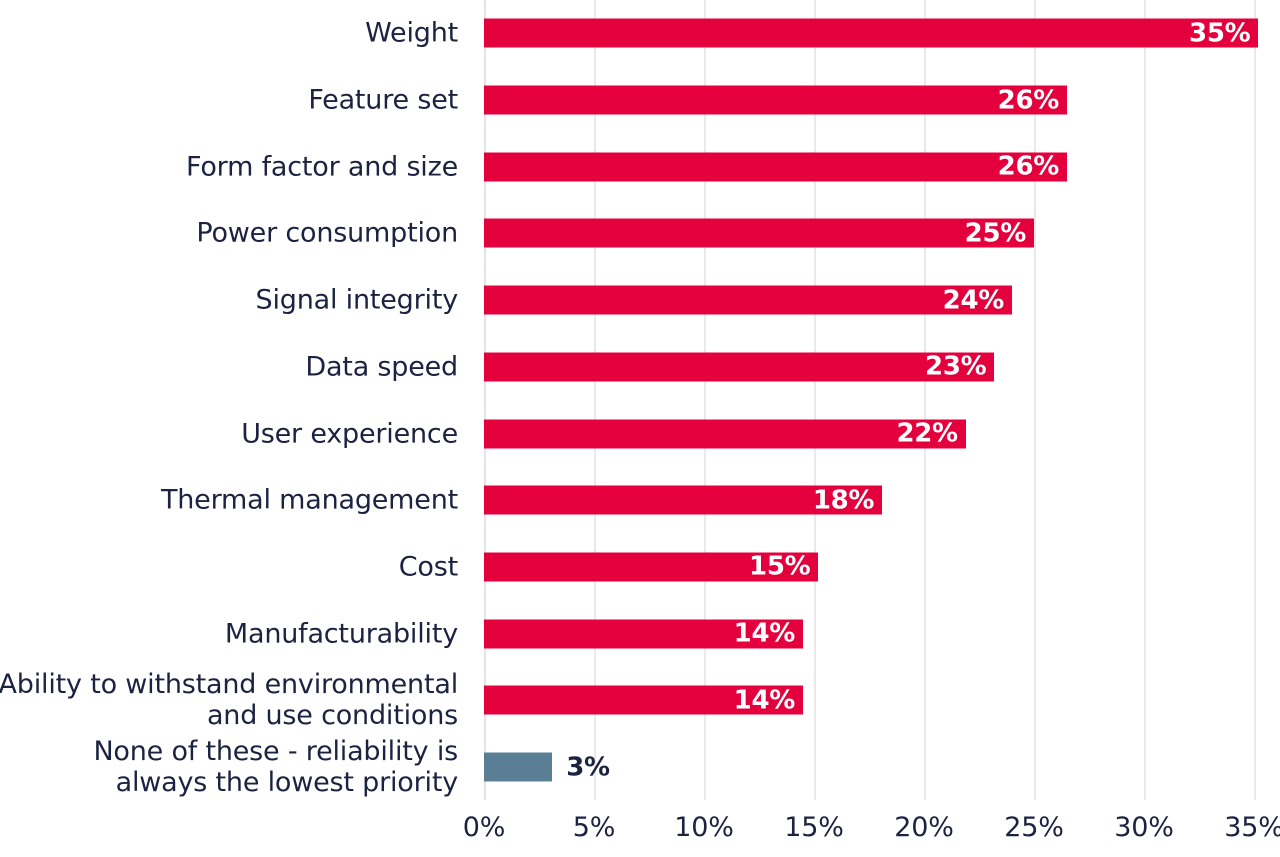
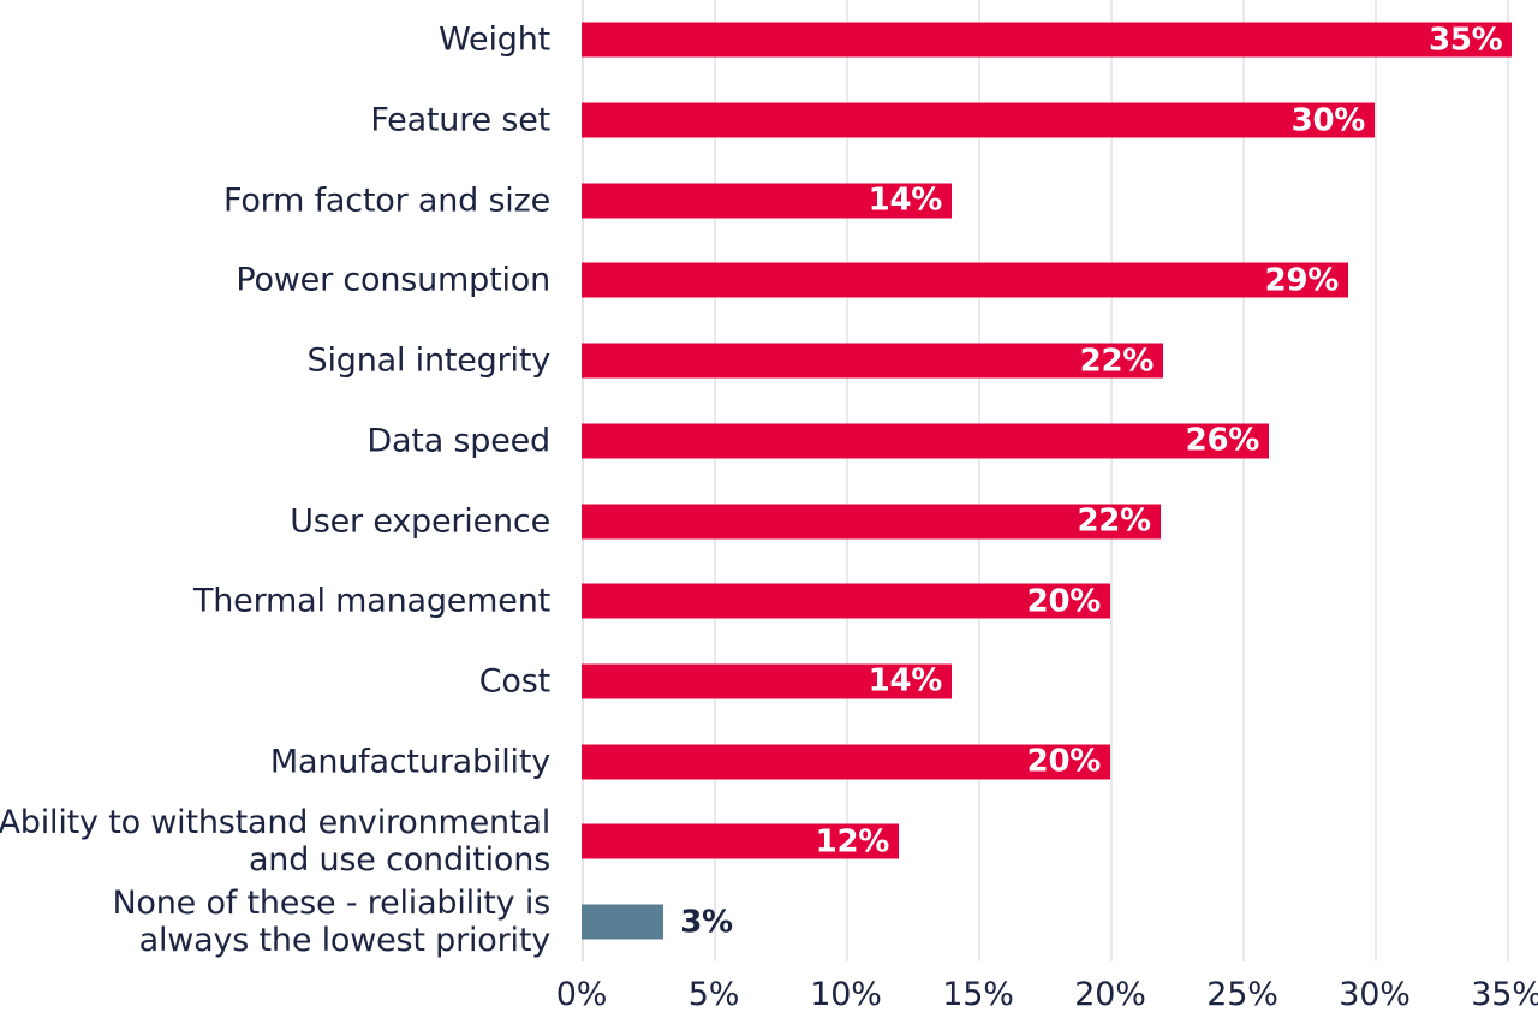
Feature set: 26% -> 30%
Form factor and size: 26% -> 14%
Power consumption: 25% -> 29%
Signal integrity: 24% -> 22%
Data speed: 23% -> 26%
Thermal management: 18% -> 20%
Cost: 15% -> 14%
Manufacturability: 14% -> 20%
Ability to withstand environmental and use conditions: 14% -> 12%
